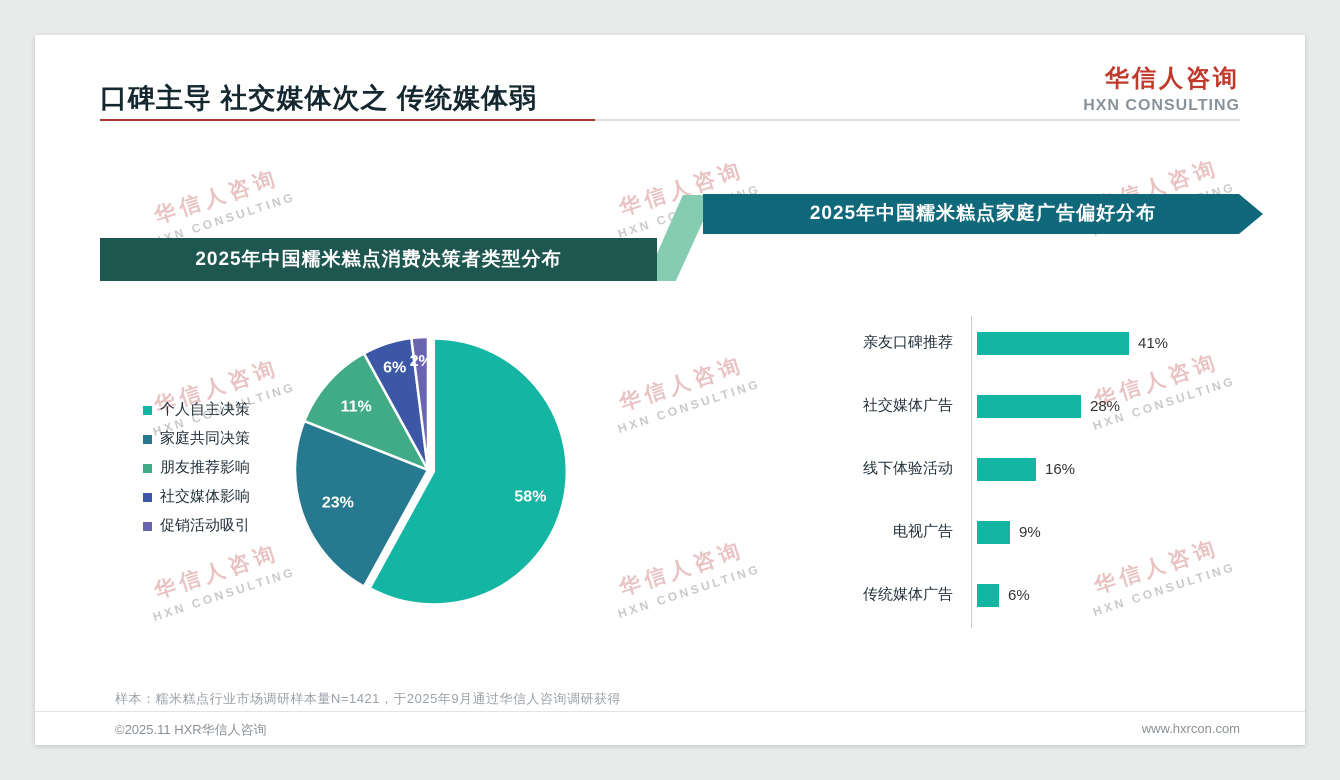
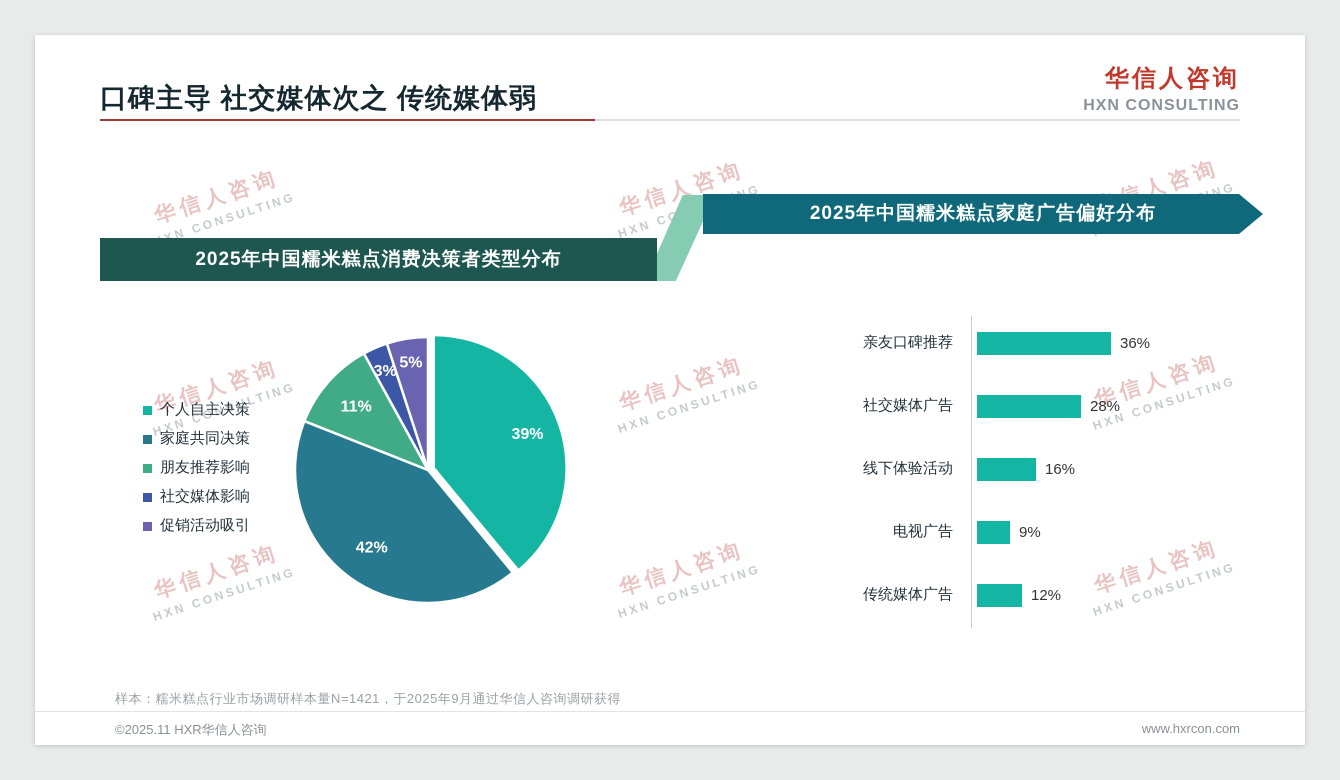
2025年中国糯米糕点消费决策者类型分布/个人自主决策: 58% -> 39%
2025年中国糯米糕点消费决策者类型分布/家庭共同决策: 23% -> 42%
2025年中国糯米糕点消费决策者类型分布/社交媒体影响: 6% -> 3%
2025年中国糯米糕点消费决策者类型分布/促销活动吸引: 2% -> 5%
2025年中国糯米糕点家庭广告偏好分布/亲友口碑推荐: 41% -> 36%
2025年中国糯米糕点家庭广告偏好分布/传统媒体广告: 6% -> 12%
